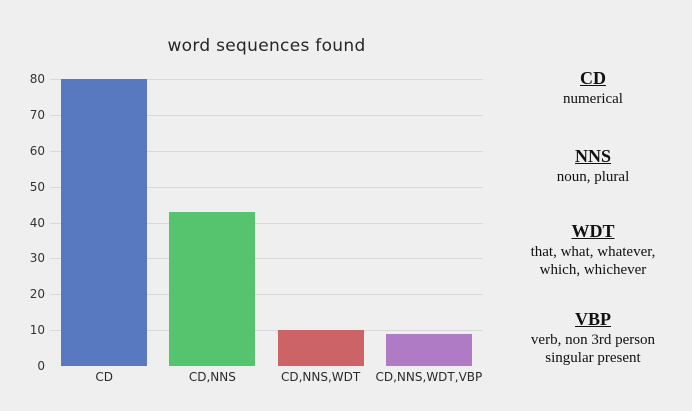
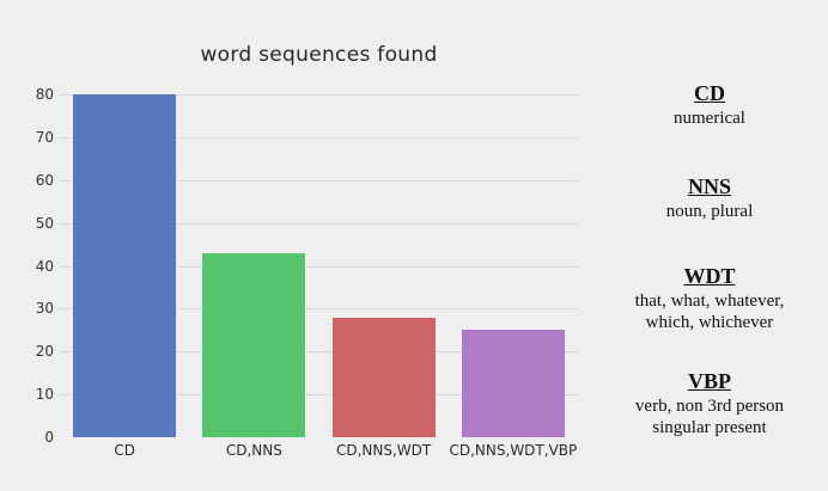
CD,NNS,WDT: 10 -> 28
CD,NNS,WDT,VBP: 9 -> 25
